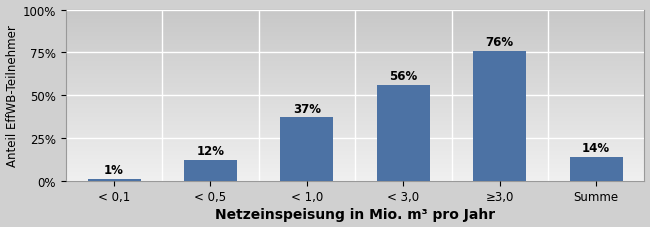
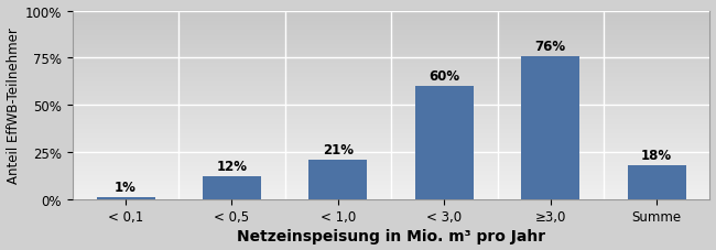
< 1,0: 37% -> 21%
< 3,0: 56% -> 60%
Summe: 14% -> 18%
